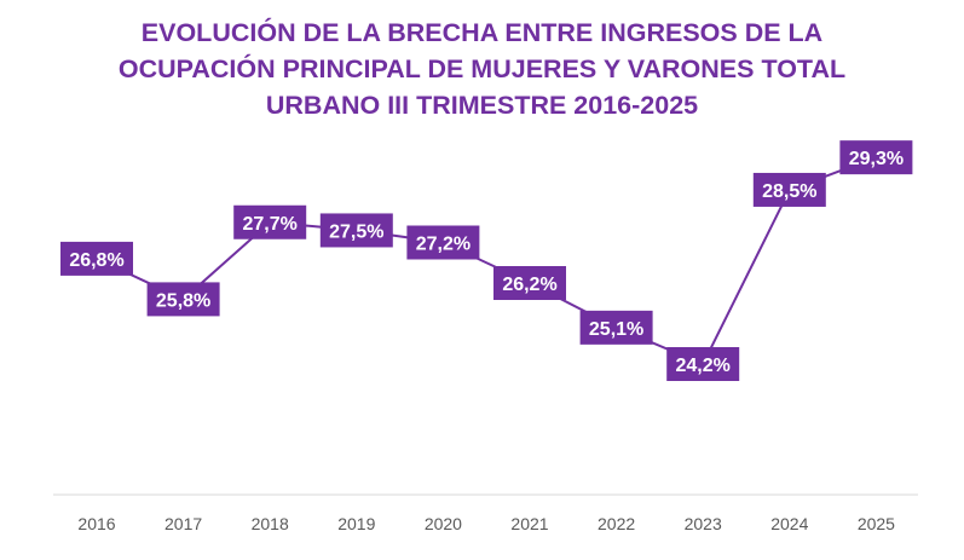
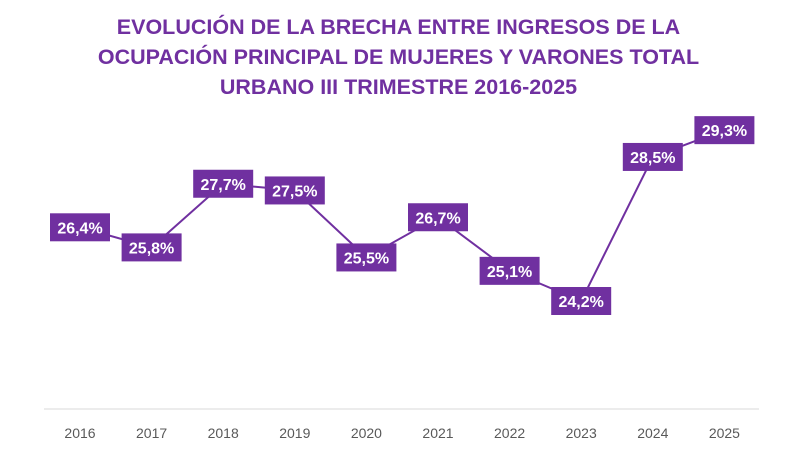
2016: 26,8% -> 26,4%
2020: 27,2% -> 25,5%
2021: 26,2% -> 26,7%
